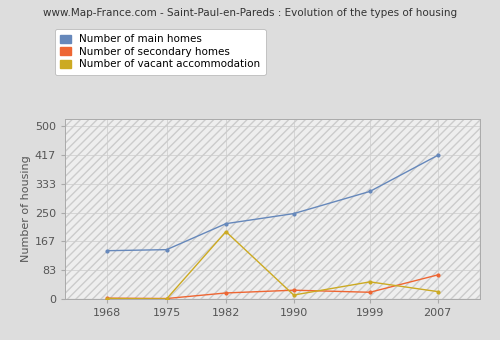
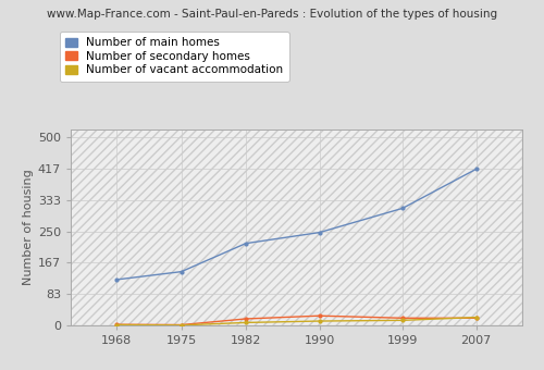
Number of main homes/1968: 140 -> 122
Number of vacant accommodation/1982: 195 -> 8
Number of vacant accommodation/1999: 50 -> 14
Number of secondary homes/2007: 70 -> 20
